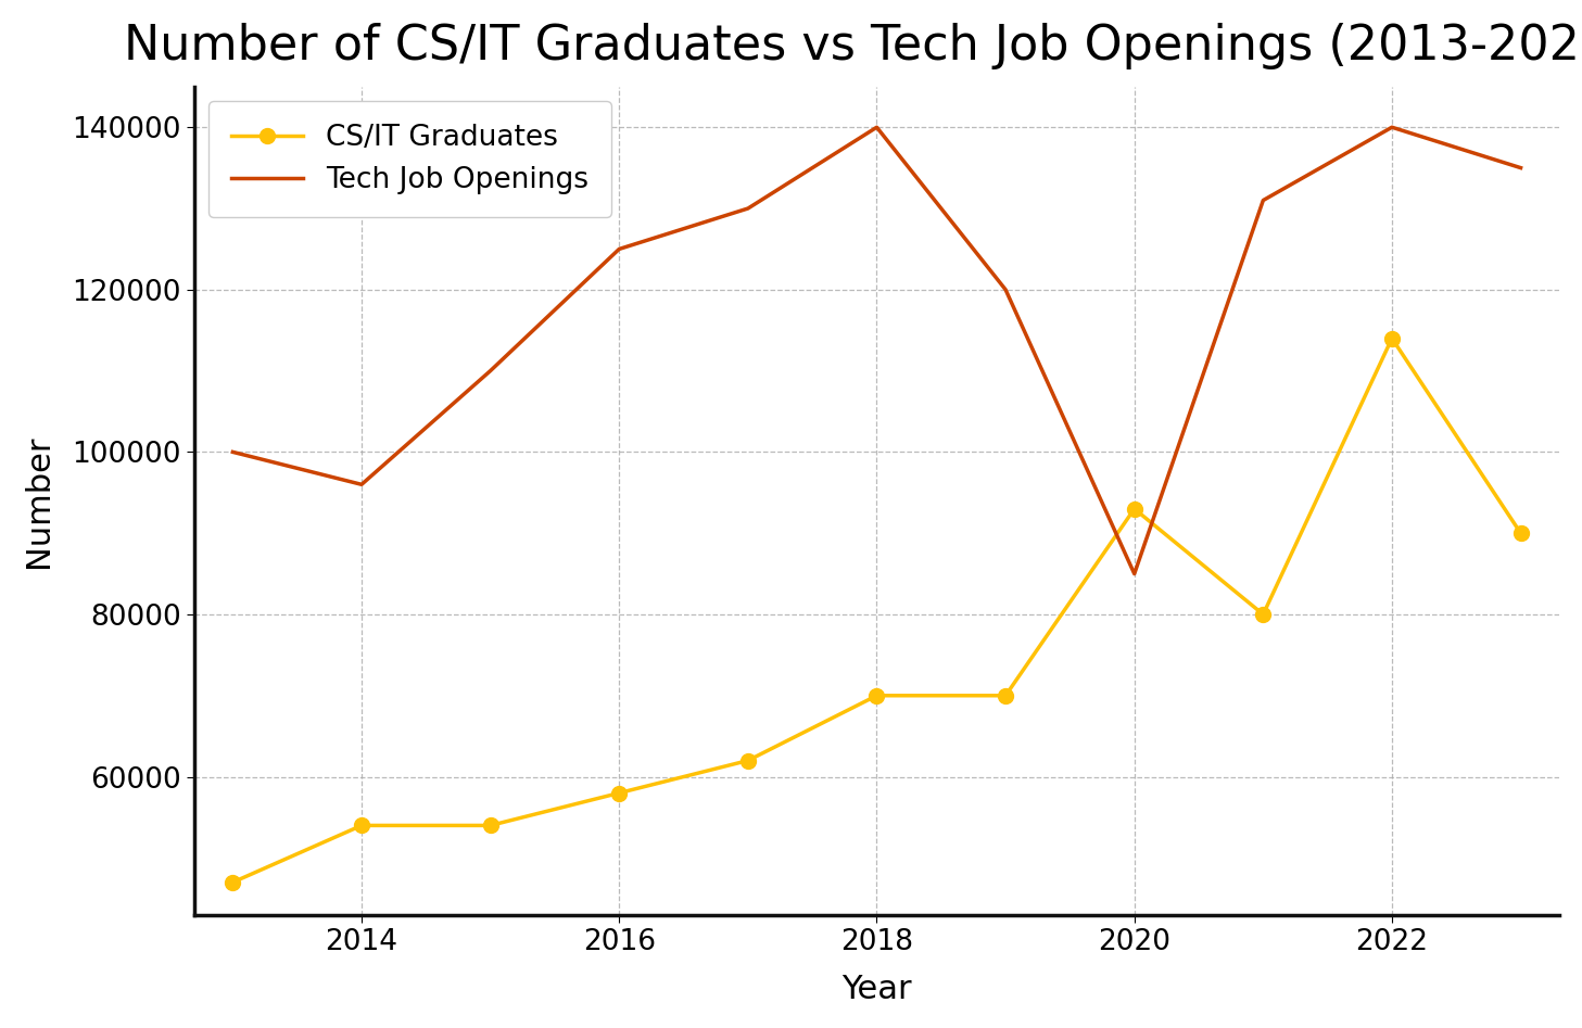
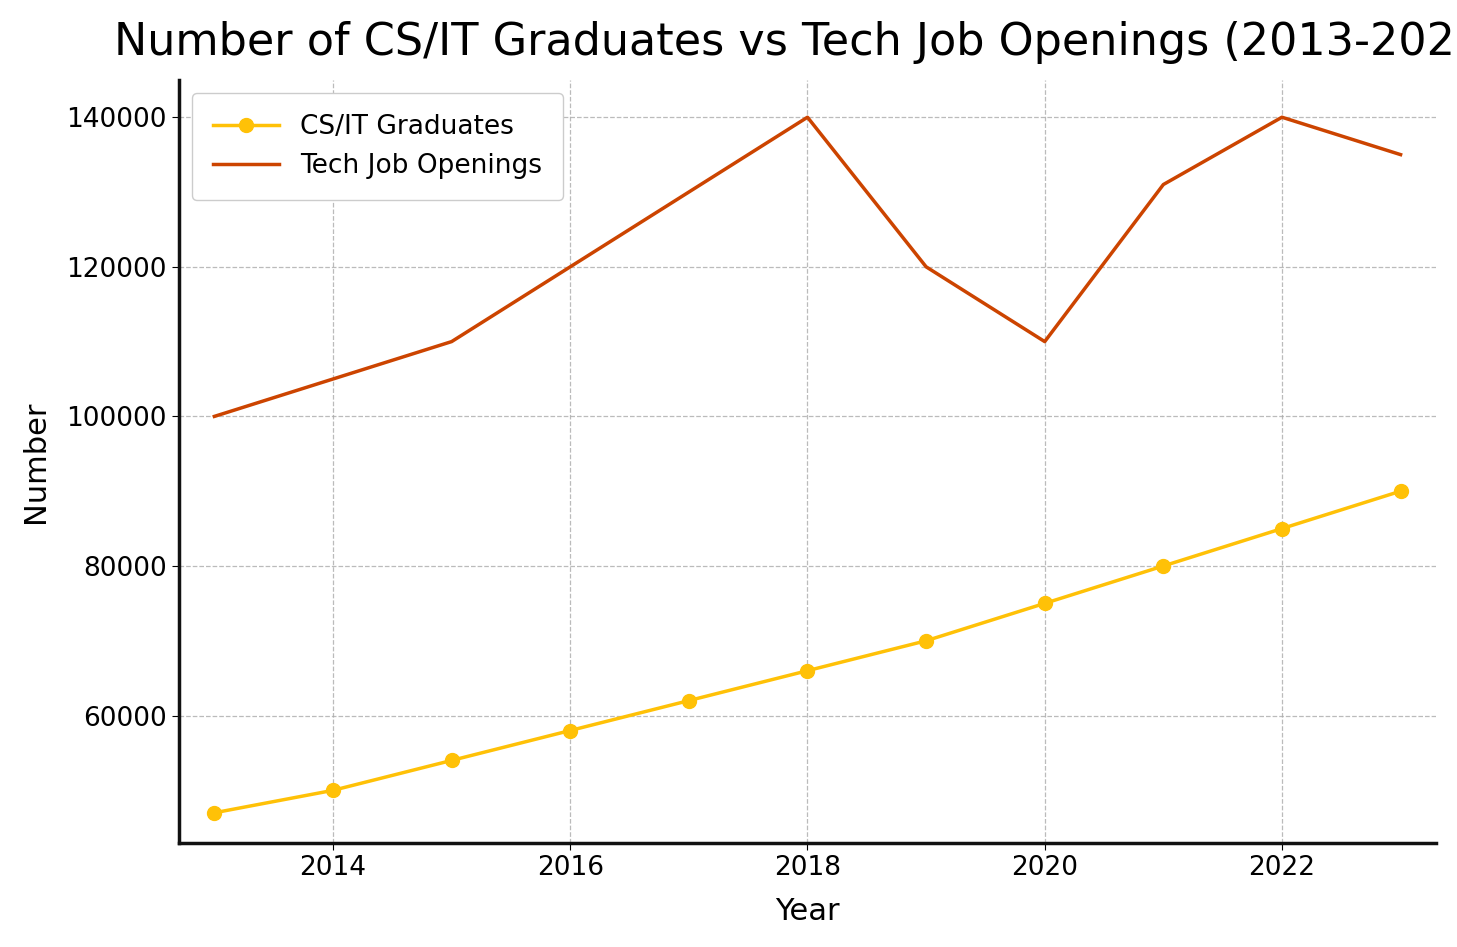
CS/IT Graduates/2014: 54000 -> 50000
Tech Job Openings/2014: 96000 -> 105000
Tech Job Openings/2016: 125000 -> 120000
CS/IT Graduates/2018: 70000 -> 66000
CS/IT Graduates/2020: 93000 -> 75000
Tech Job Openings/2020: 85000 -> 110000
CS/IT Graduates/2022: 114000 -> 85000
